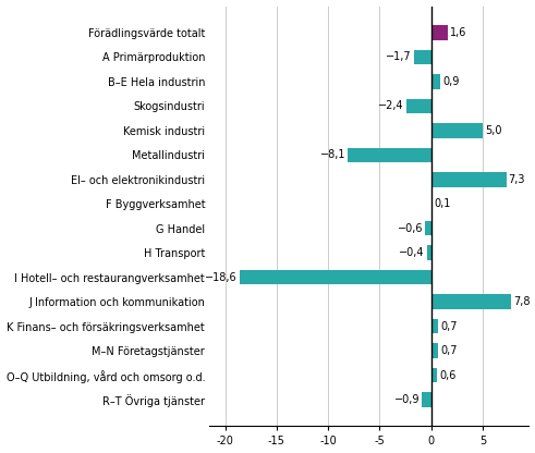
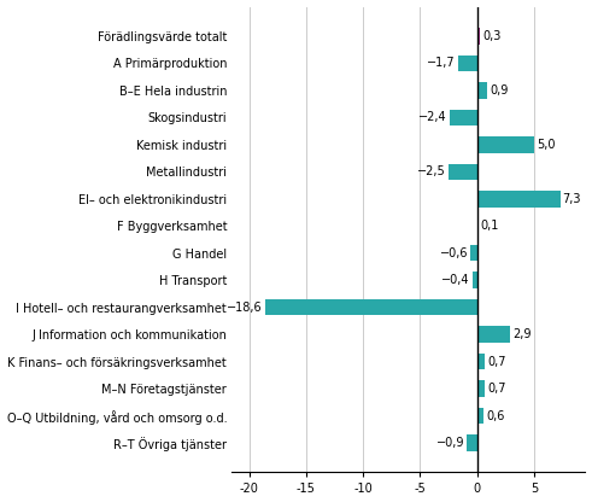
Förädlingsvärde totalt: 1,6 -> 0,3
Metallindustri: −8,1 -> −2,5
J Information och kommunikation: 7,8 -> 2,9
